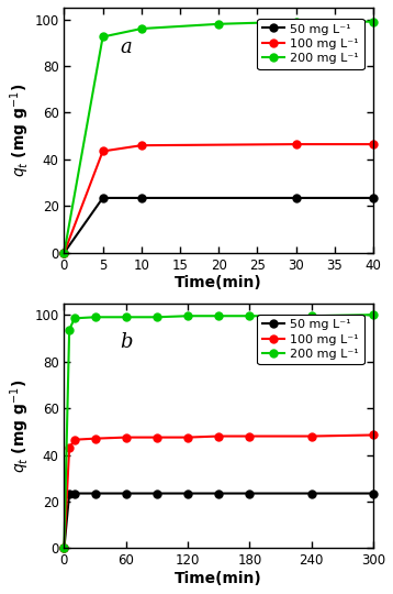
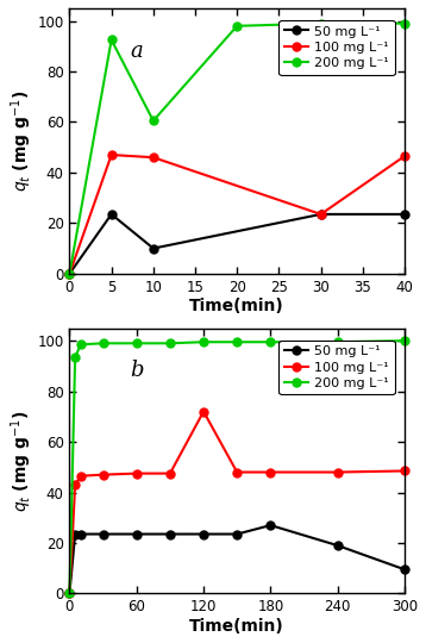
100 mg L⁻¹/5: 43.5 -> 47.0
50 mg L⁻¹/10: 23.5 -> 10.0
200 mg L⁻¹/10: 96.0 -> 60.5
100 mg L⁻¹/30: 46.5 -> 23.5
100 mg L⁻¹/120: 47.5 -> 72.0
50 mg L⁻¹/180: 23.5 -> 27.0
50 mg L⁻¹/240: 23.5 -> 19.0
50 mg L⁻¹/300: 23.5 -> 9.5
